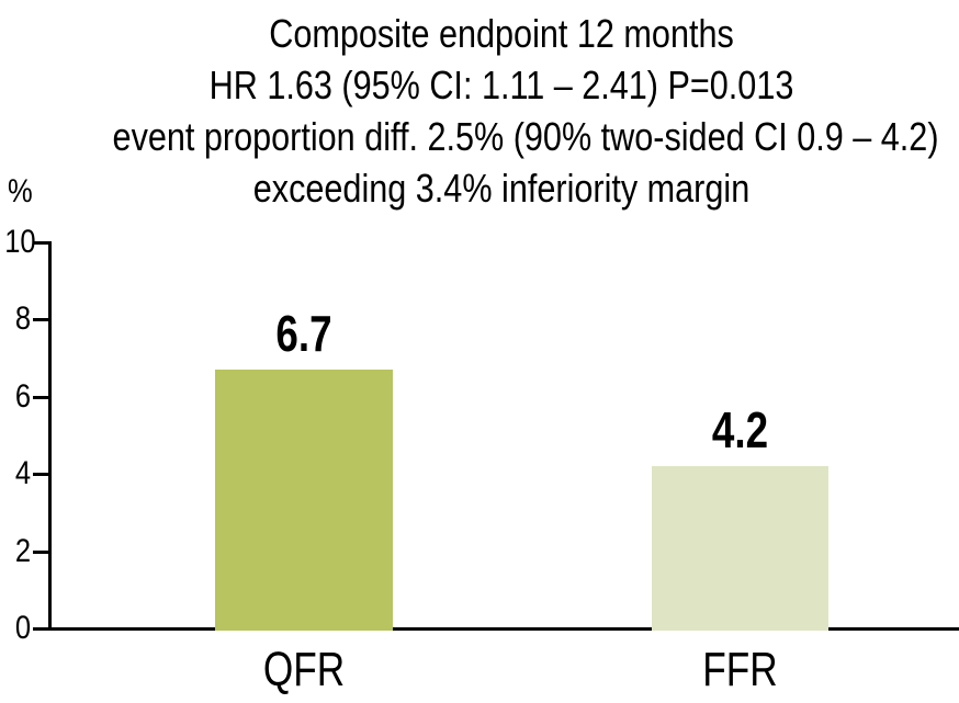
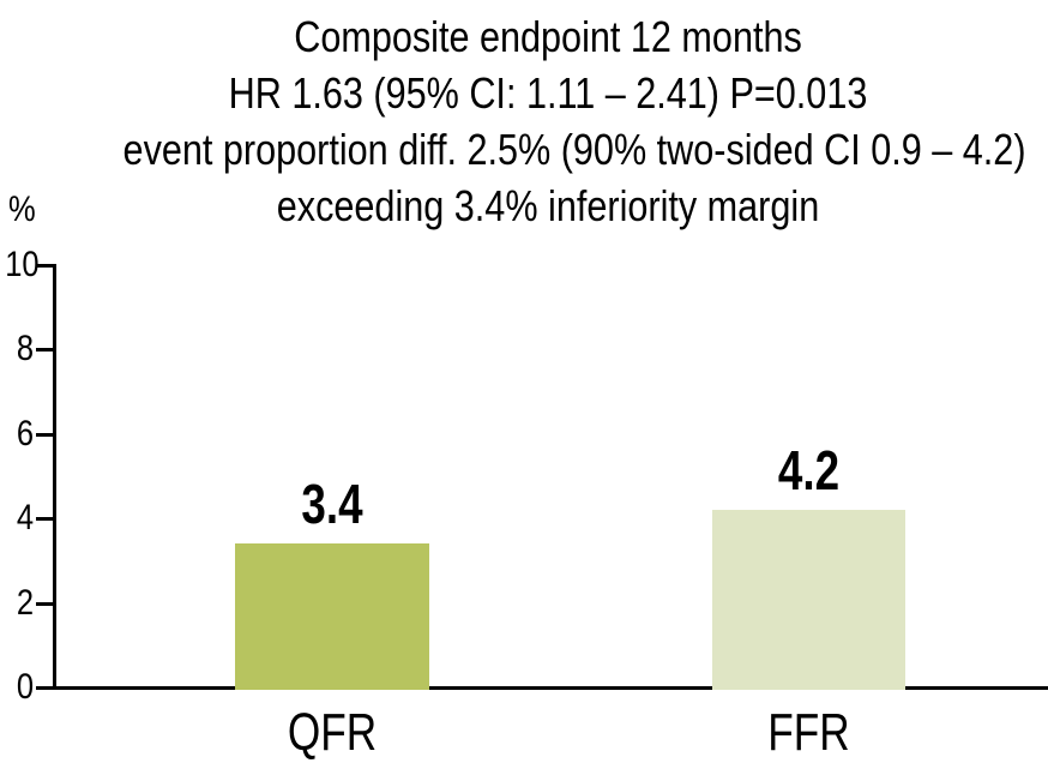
QFR: 6.7 -> 3.4
